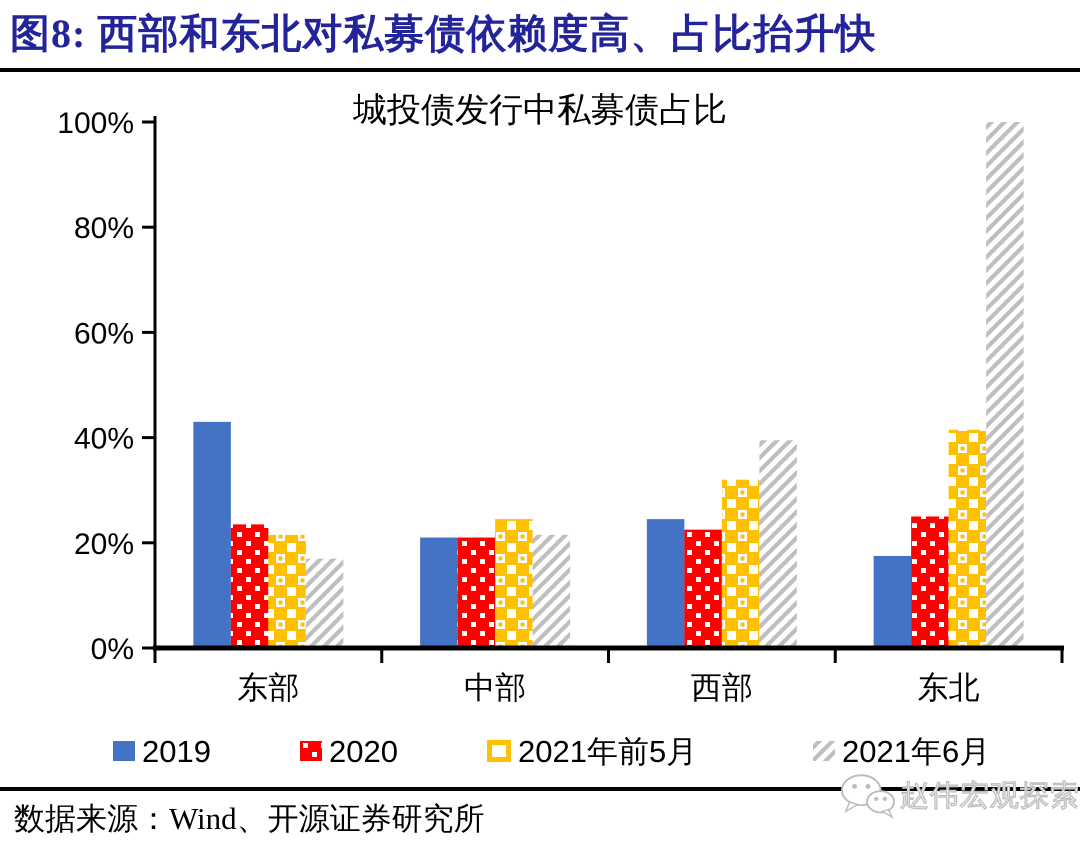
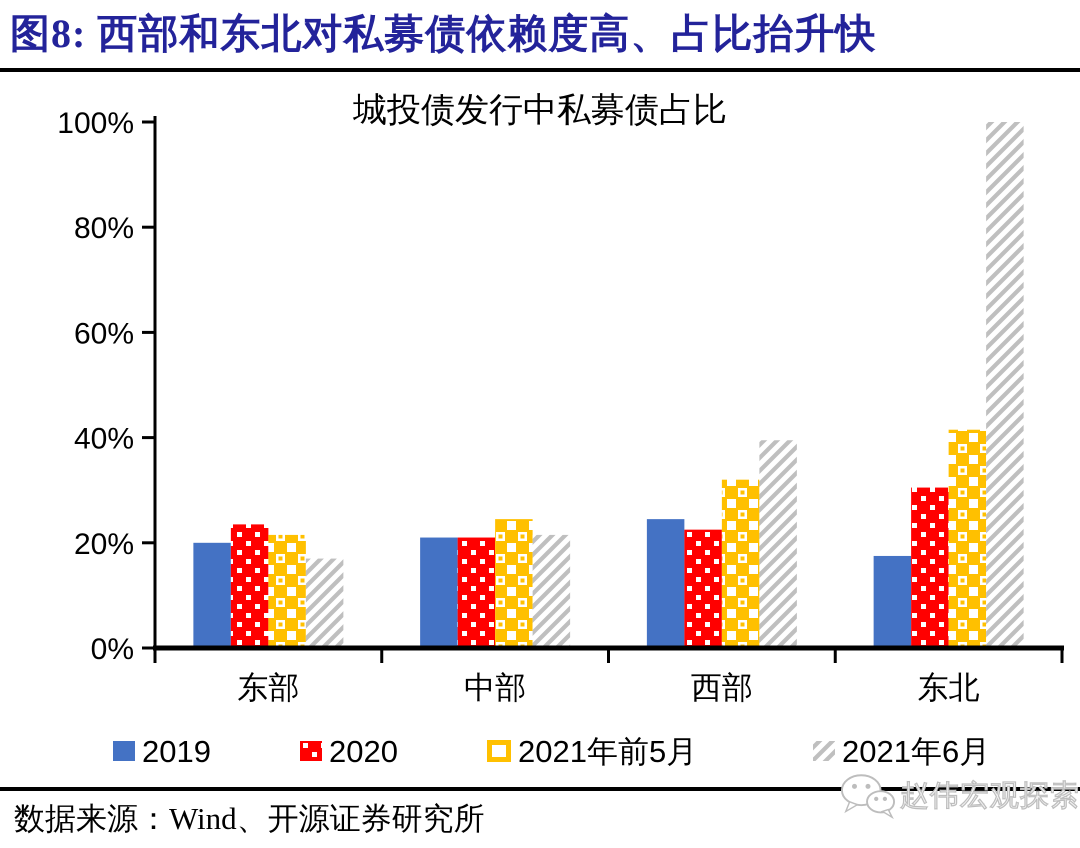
2019/东部: 43% -> 20%
2020/东北: 25% -> 30%
